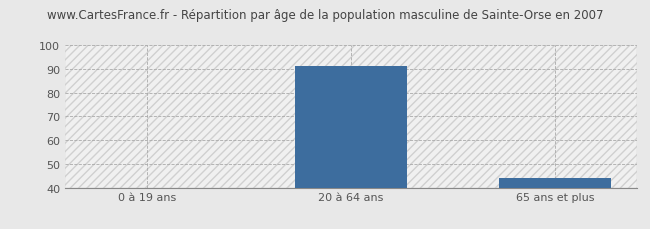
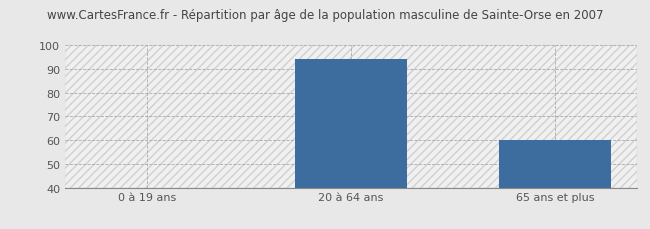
20 à 64 ans: 91 -> 94
65 ans et plus: 44 -> 60
